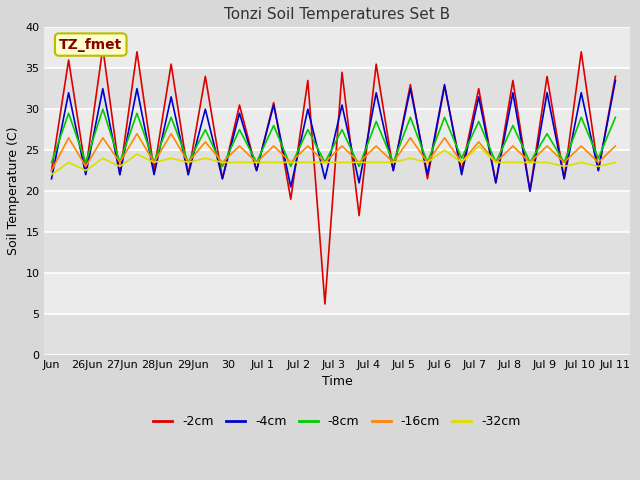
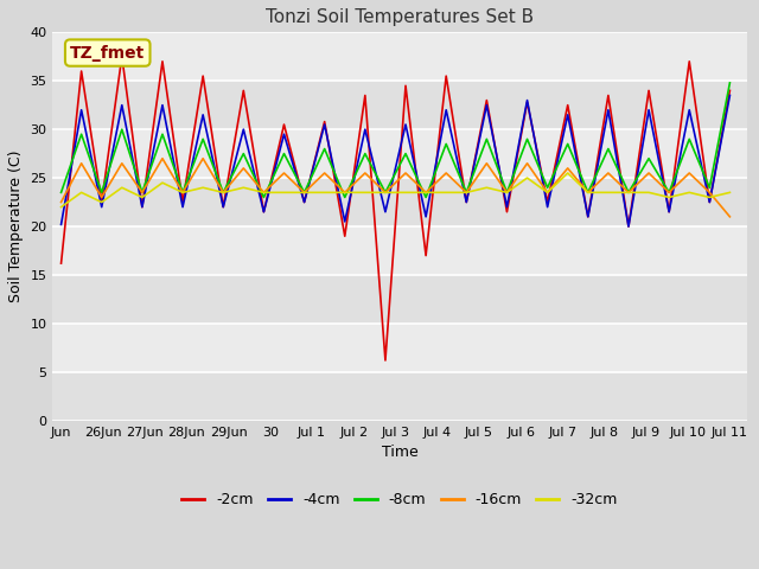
-2cm/Jun: 22.5 -> 16.2
-4cm/Jun: 21.5 -> 20.2
-8cm/Jul 11: 29.0 -> 34.8
-16cm/Jul 11: 25.5 -> 21.0
